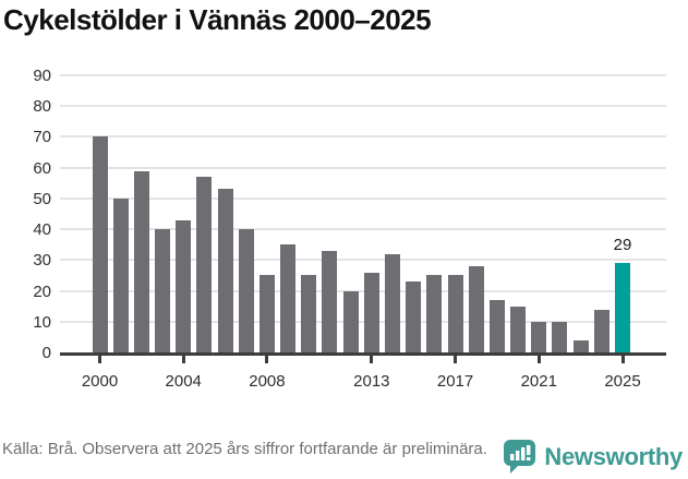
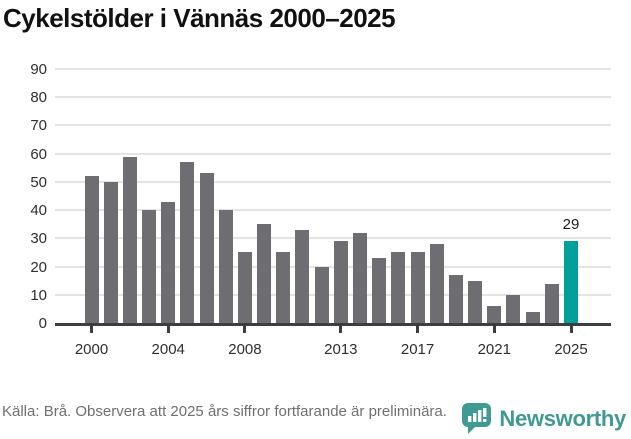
2000: 70 -> 52
2013: 26 -> 29
2021: 10 -> 6
